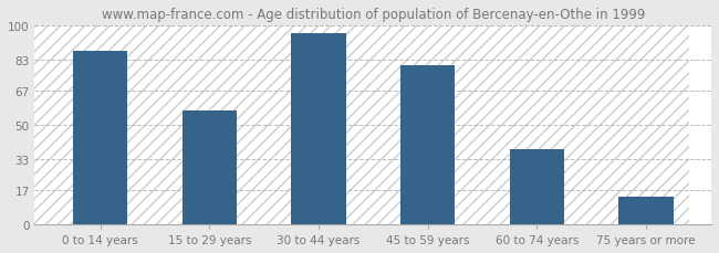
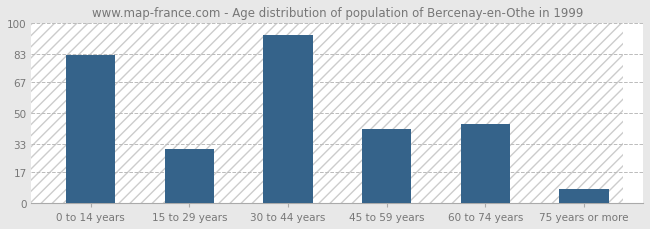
0 to 14 years: 87 -> 82
15 to 29 years: 57 -> 30
30 to 44 years: 96 -> 93
45 to 59 years: 80 -> 41
60 to 74 years: 38 -> 44
75 years or more: 14 -> 8
